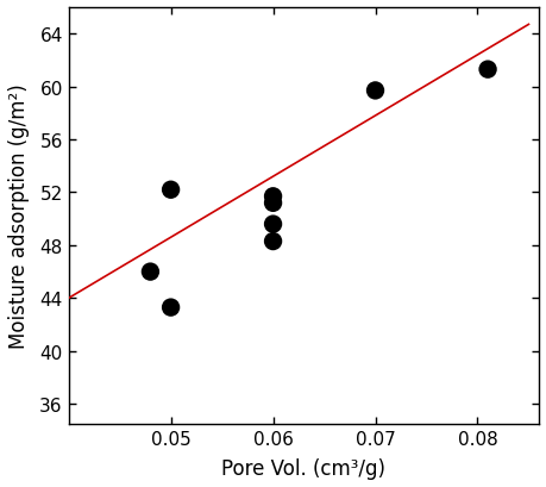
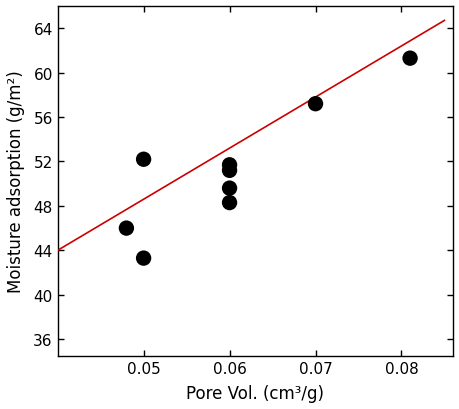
0.07: 59.7 -> 57.2
